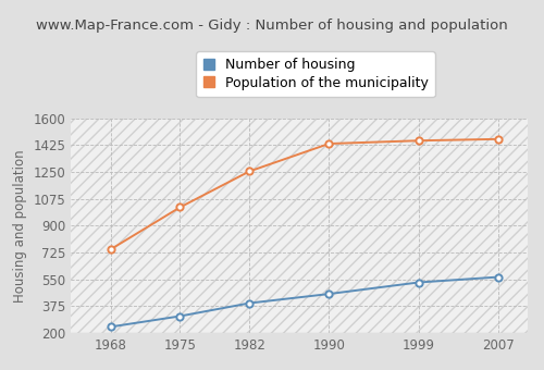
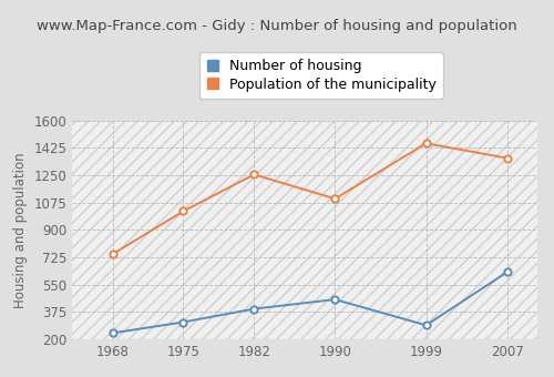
Population of the municipality/1990: 1440 -> 1100
Number of housing/1999: 530 -> 290
Number of housing/2007: 560 -> 630
Population of the municipality/2007: 1460 -> 1360
